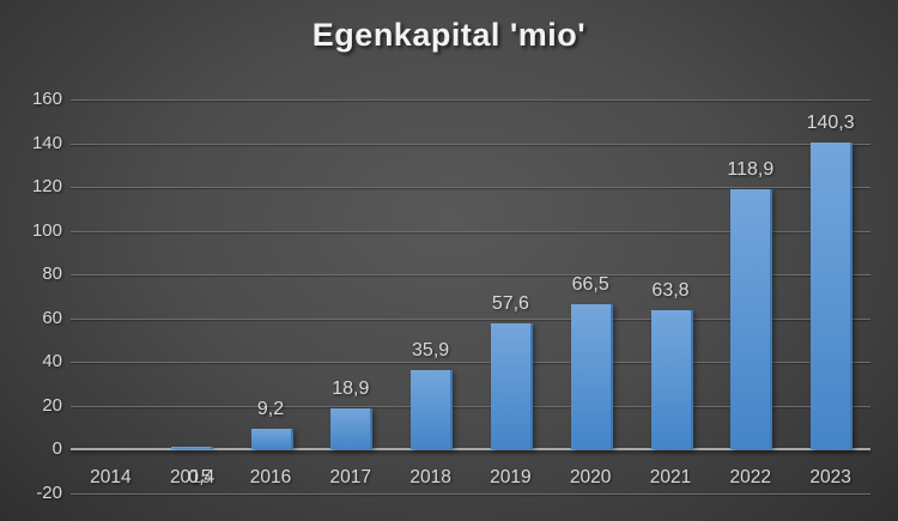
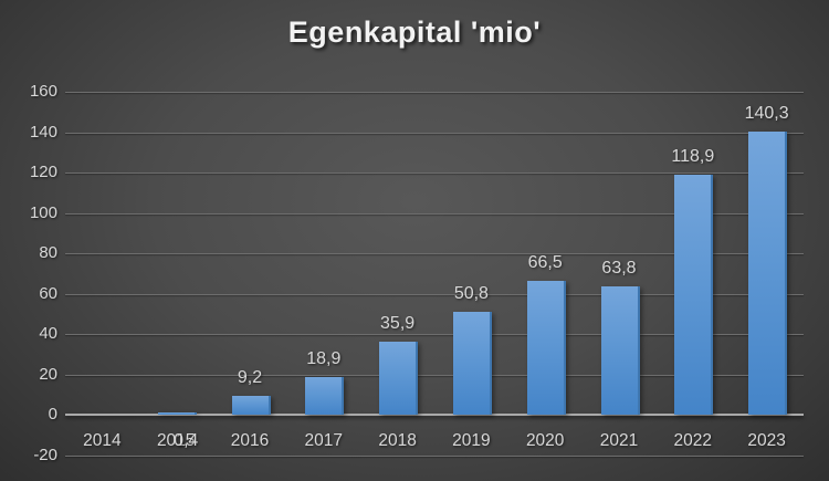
2019: 57,6 -> 50,8
